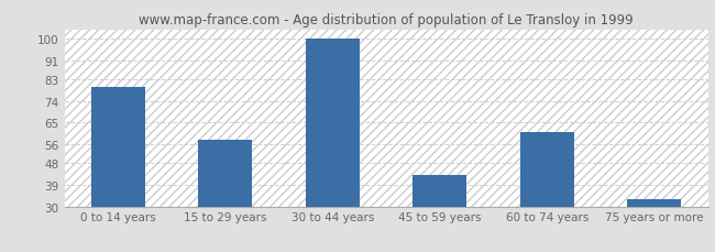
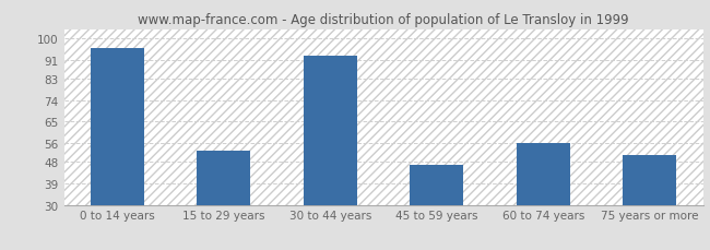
0 to 14 years: 80 -> 96
15 to 29 years: 58 -> 53
30 to 44 years: 100 -> 93
45 to 59 years: 43 -> 47
60 to 74 years: 61 -> 56
75 years or more: 33 -> 51
